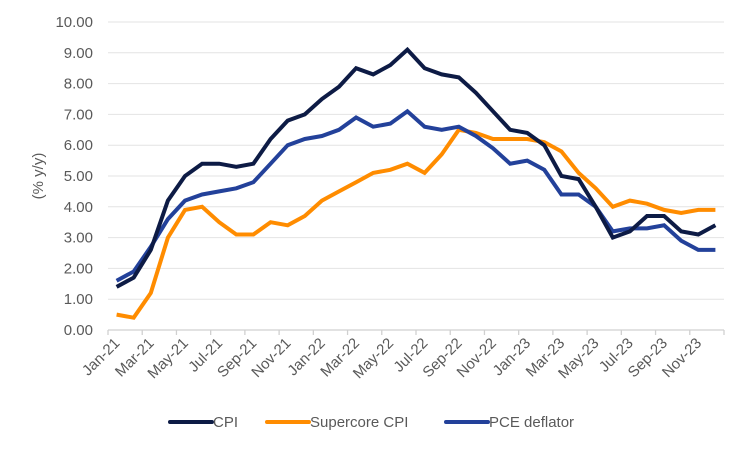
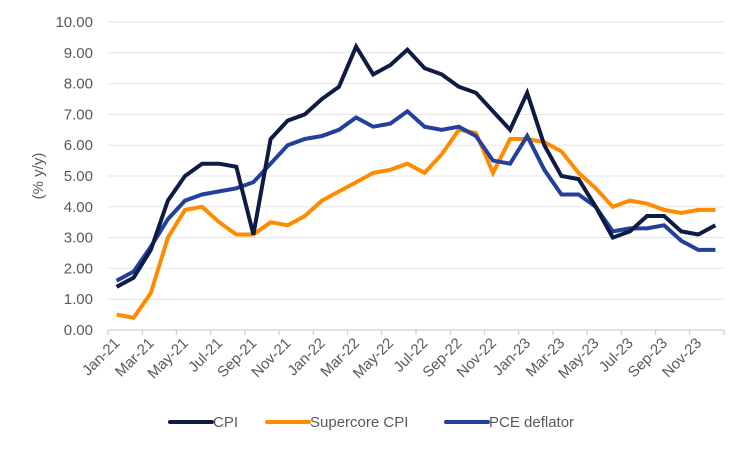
CPI/Sep-21: 5.4 -> 3.1
CPI/Mar-22: 8.5 -> 9.2
CPI/Sep-22: 8.2 -> 7.9
Supercore CPI/Nov-22: 6.2 -> 5.1
PCE deflator/Nov-22: 5.9 -> 5.5
CPI/Jan-23: 6.4 -> 7.7
PCE deflator/Jan-23: 5.5 -> 6.3
